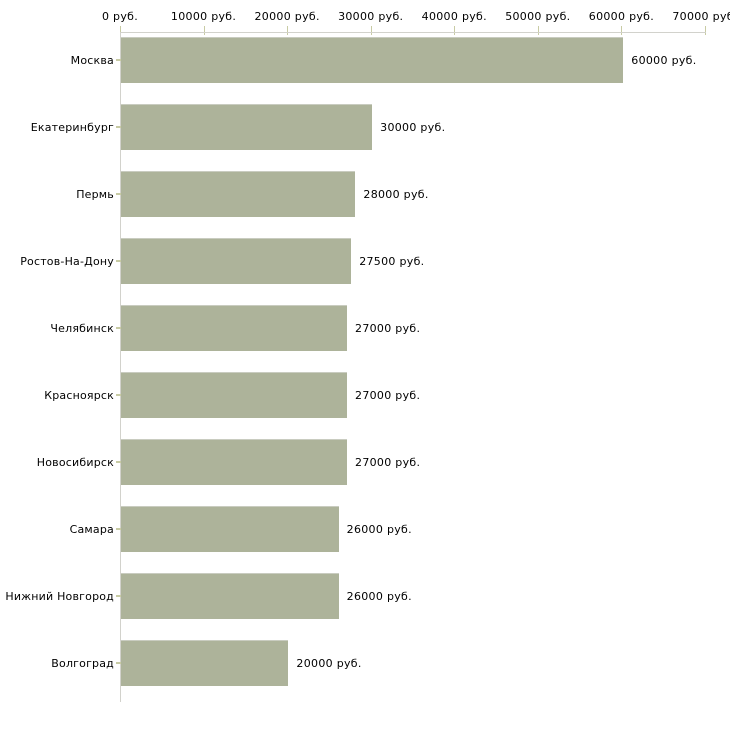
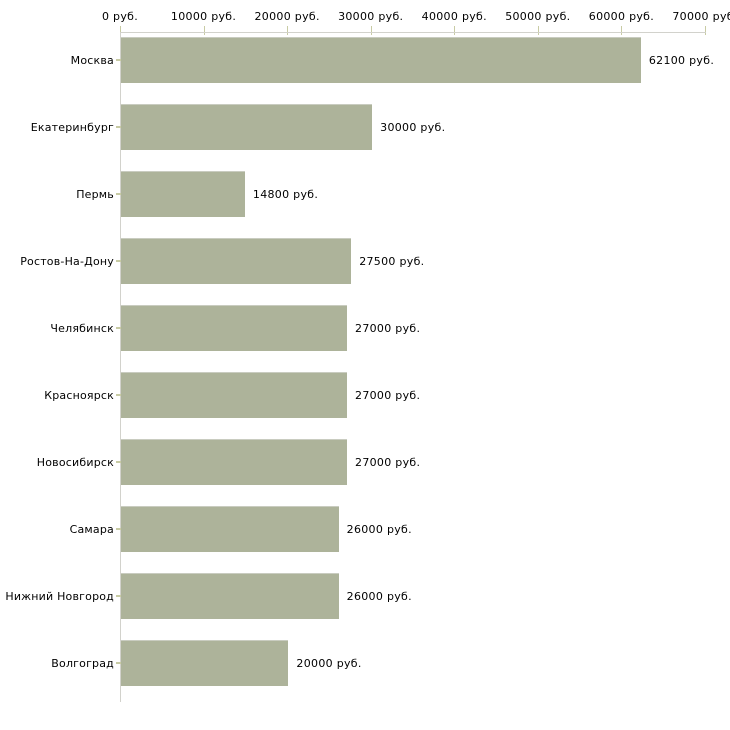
Москва: 60000 -> 62100
Пермь: 28000 -> 14800
